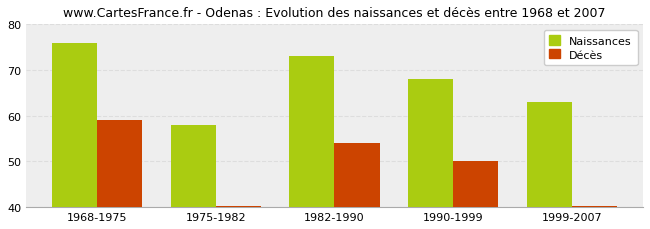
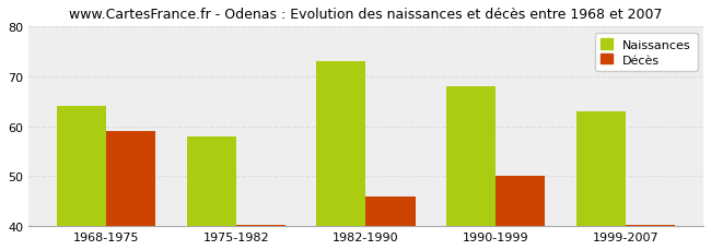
Naissances/1968-1975: 76 -> 64
Décès/1982-1990: 54.0 -> 46.0
